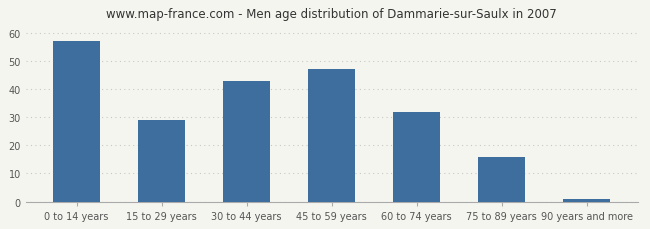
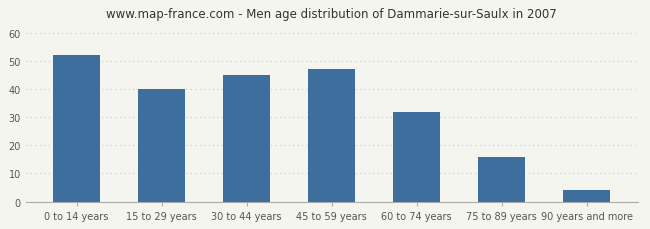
0 to 14 years: 57 -> 52
15 to 29 years: 29 -> 40
30 to 44 years: 43 -> 45
90 years and more: 1 -> 4
